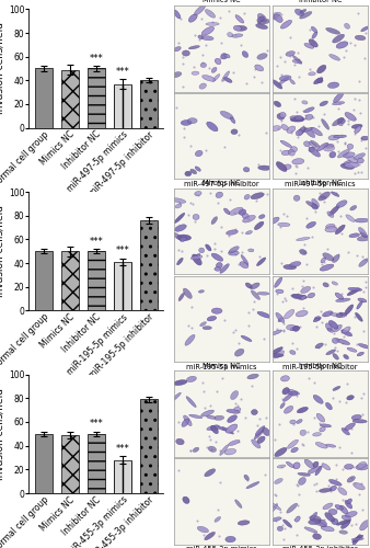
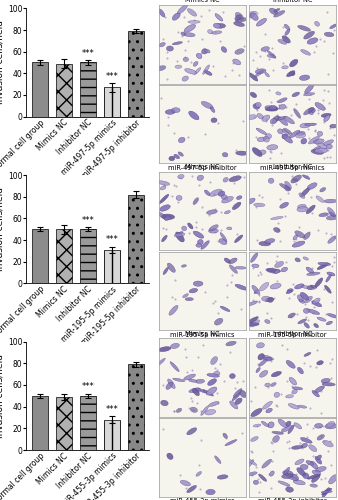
miR-497-5p mimics: 37 -> 27
miR-497-5p inhibitor: 40 -> 79
miR-195-5p mimics: 41 -> 31
miR-195-5p inhibitor: 76 -> 82
